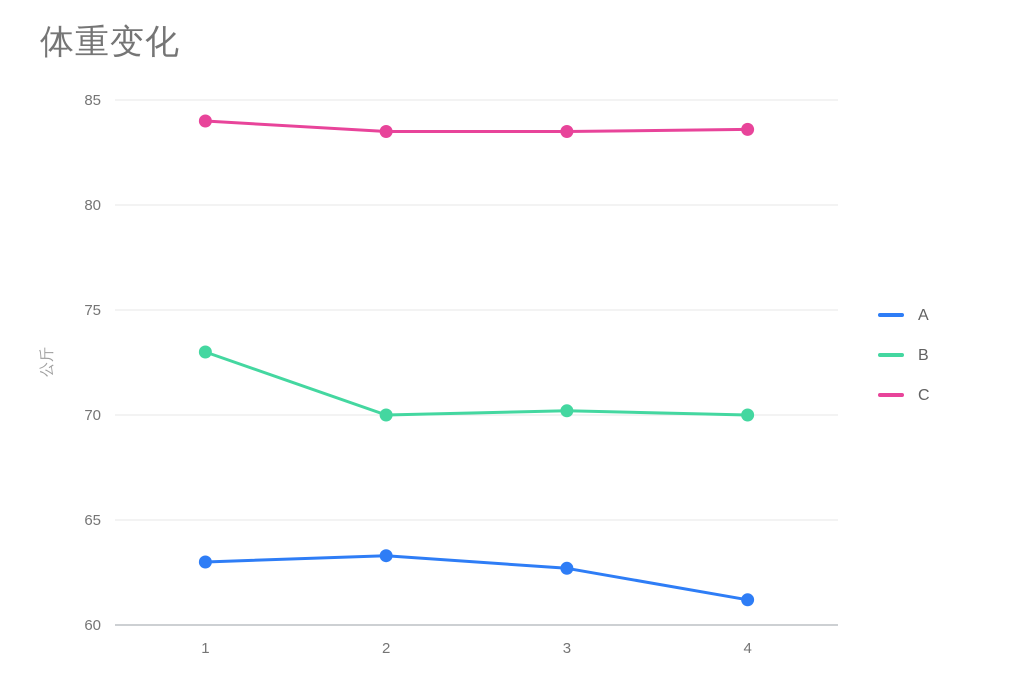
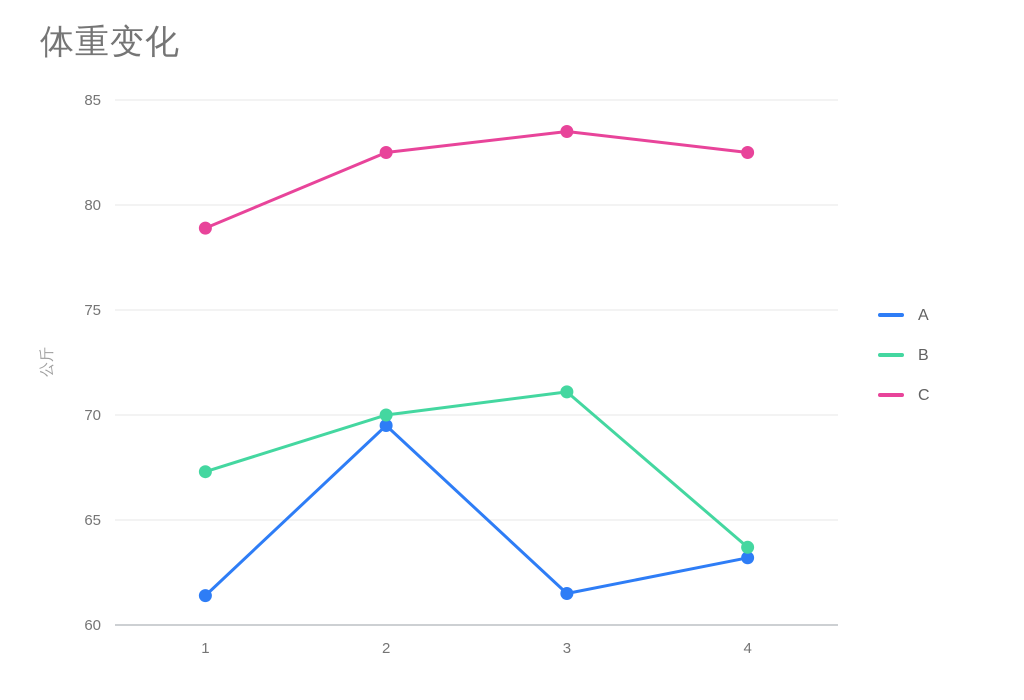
A/1: 63.0 -> 61.4
B/1: 73.0 -> 67.3
C/1: 84.0 -> 78.9
A/2: 63.3 -> 69.5
C/2: 83.5 -> 82.5
A/3: 62.7 -> 61.5
B/3: 70.2 -> 71.1
A/4: 61.2 -> 63.2
B/4: 70.0 -> 63.7
C/4: 83.6 -> 82.5
